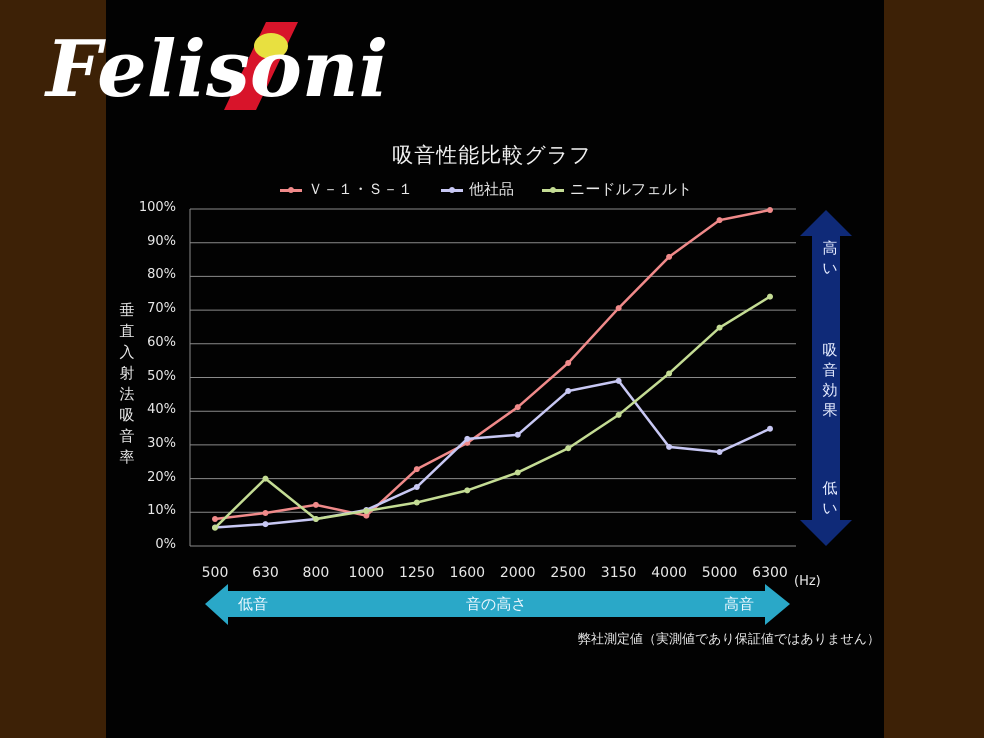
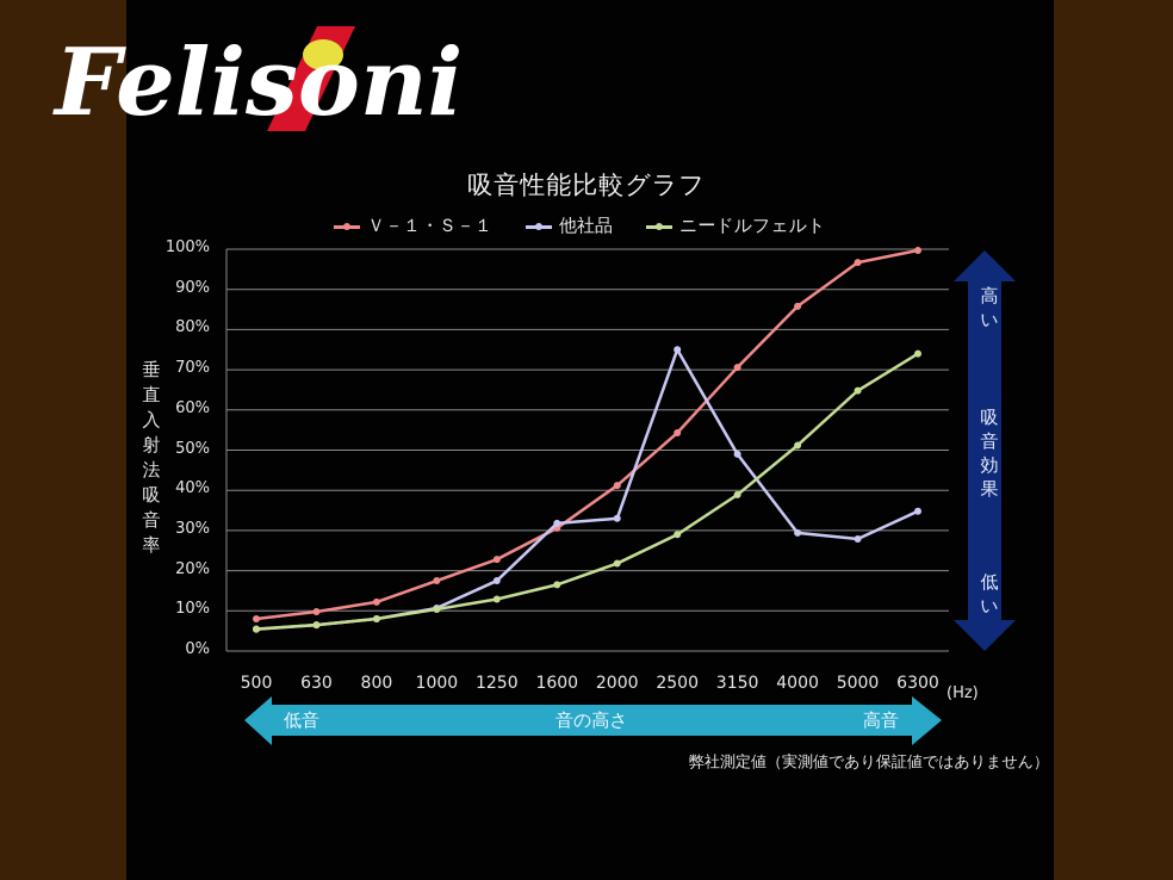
ニードルフェルト/630: 20% -> 6%
Ｖ－１・Ｓ－１/1000: 9% -> 18%
他社品/2500: 46% -> 75%
